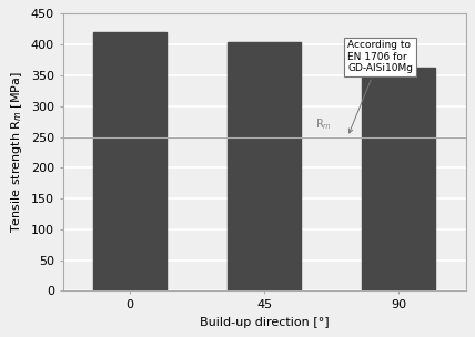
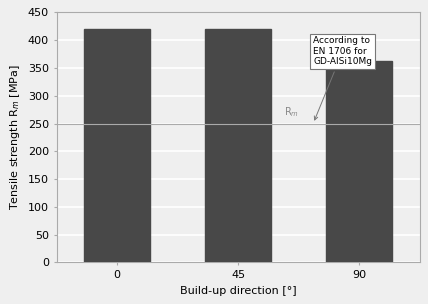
45: 403 -> 420
